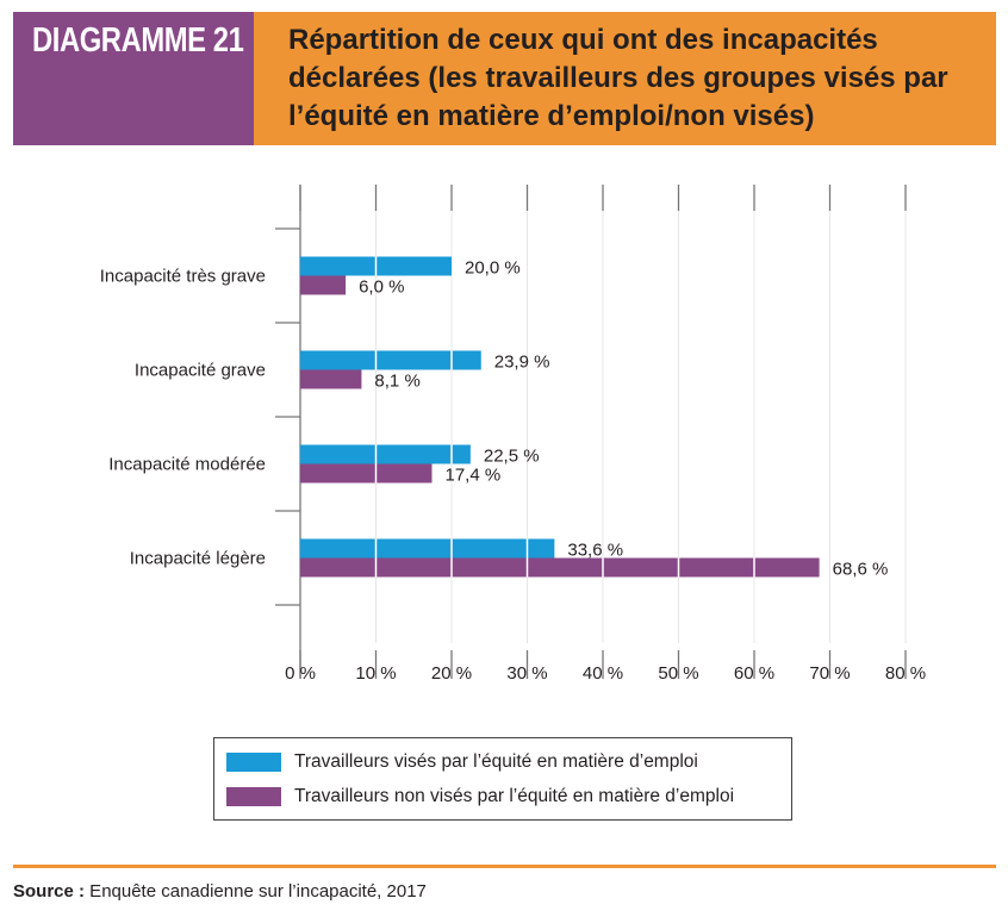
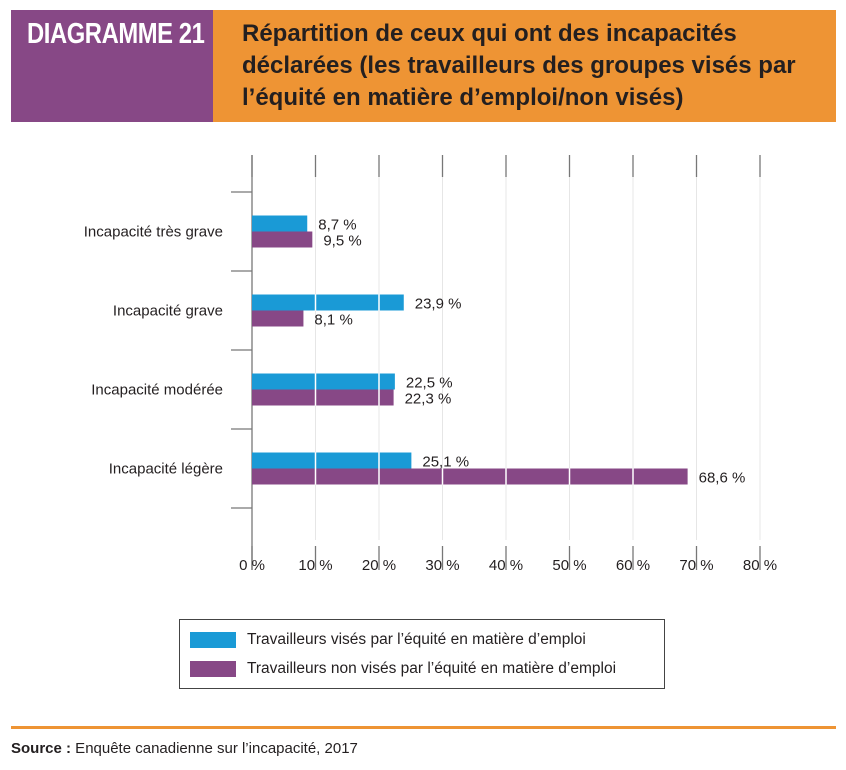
Travailleurs visés par l’équité en matière d’emploi/Incapacité très grave: 20,0 -> 8,7
Travailleurs non visés par l’équité en matière d’emploi/Incapacité très grave: 6,0 -> 9,5
Travailleurs non visés par l’équité en matière d’emploi/Incapacité modérée: 17,4 -> 22,3
Travailleurs visés par l’équité en matière d’emploi/Incapacité légère: 33,6 -> 25,1
